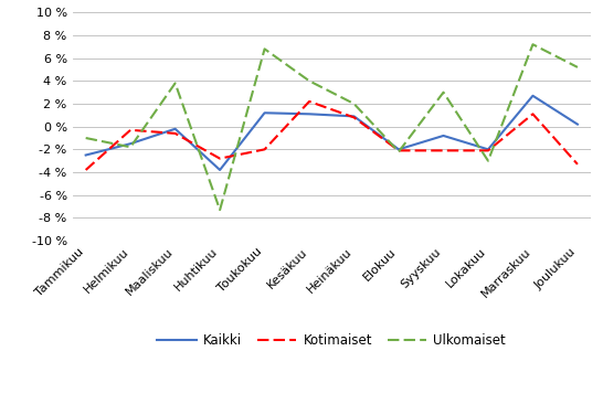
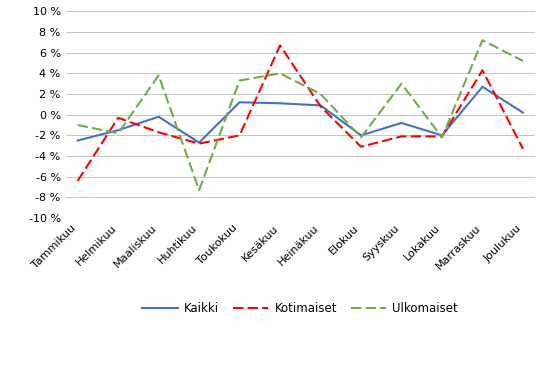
Kotimaiset/Tammikuu: -3.8 % -> -6.4 %
Kotimaiset/Maaliskuu: -0.6 % -> -1.7 %
Kaikki/Huhtikuu: -3.8 % -> -2.7 %
Ulkomaiset/Toukokuu: 6.8 % -> 3.3 %
Kotimaiset/Kesäkuu: 2.2 % -> 6.7 %
Kotimaiset/Elokuu: -2.1 % -> -3.1 %
Ulkomaiset/Lokakuu: -3.0 % -> -2.2 %
Kotimaiset/Marraskuu: 1.1 % -> 4.3 %
